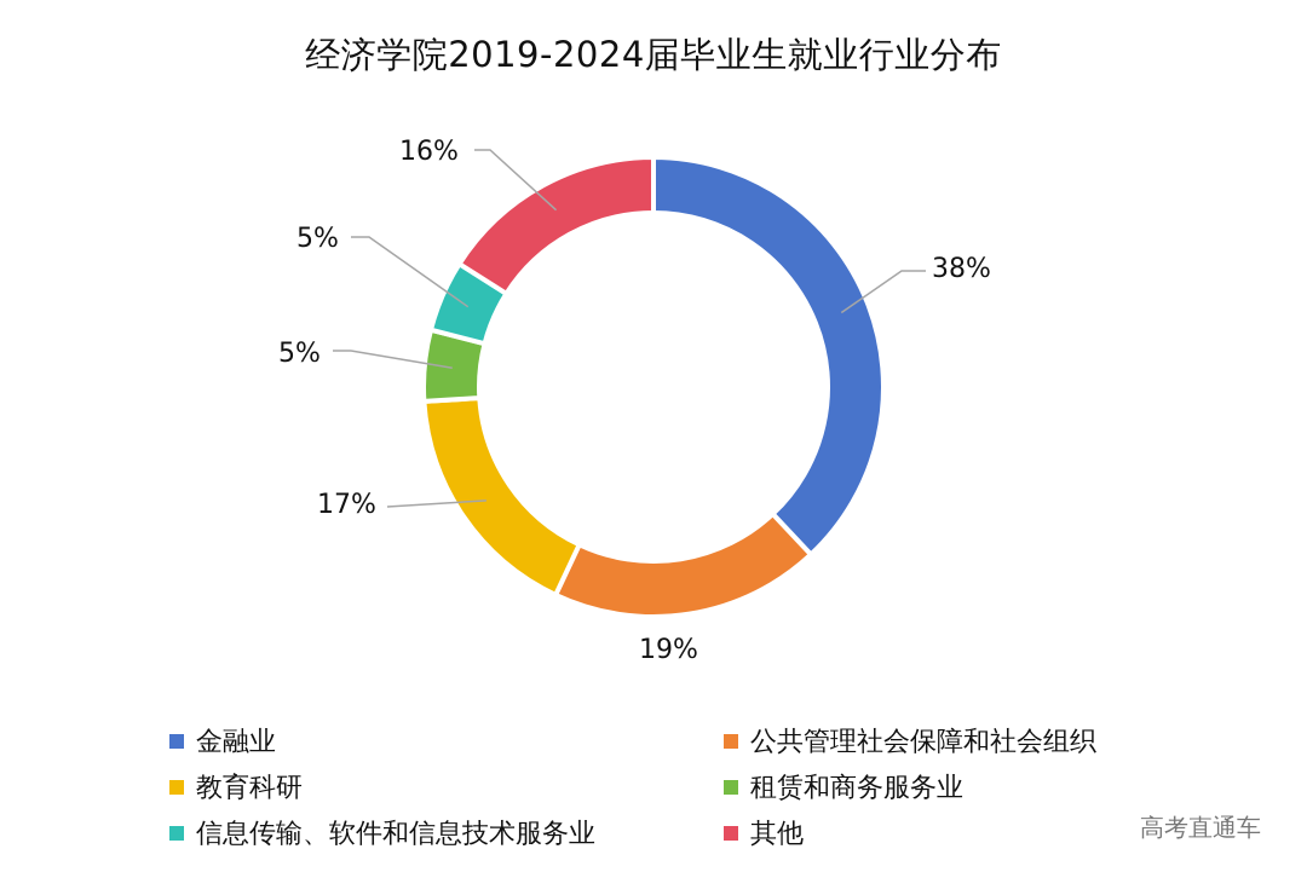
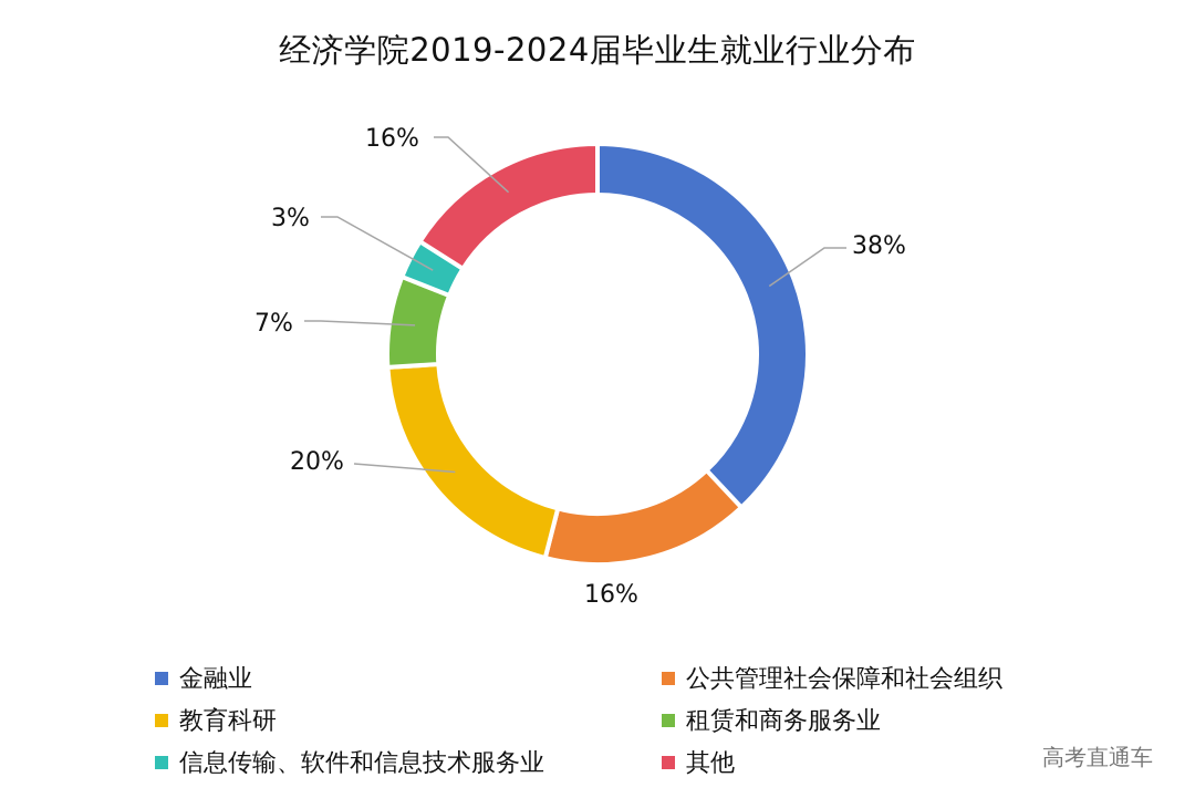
公共管理社会保障和社会组织: 19% -> 16%
教育科研: 17% -> 20%
租赁和商务服务业: 5% -> 7%
信息传输、软件和信息技术服务业: 5% -> 3%
